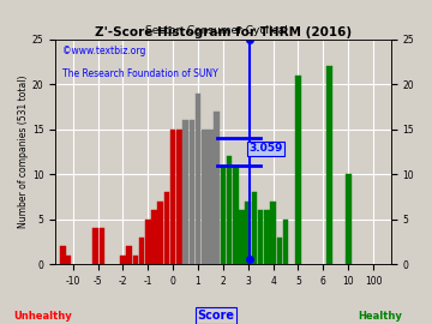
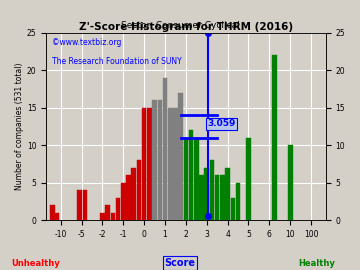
5: 21 -> 11
